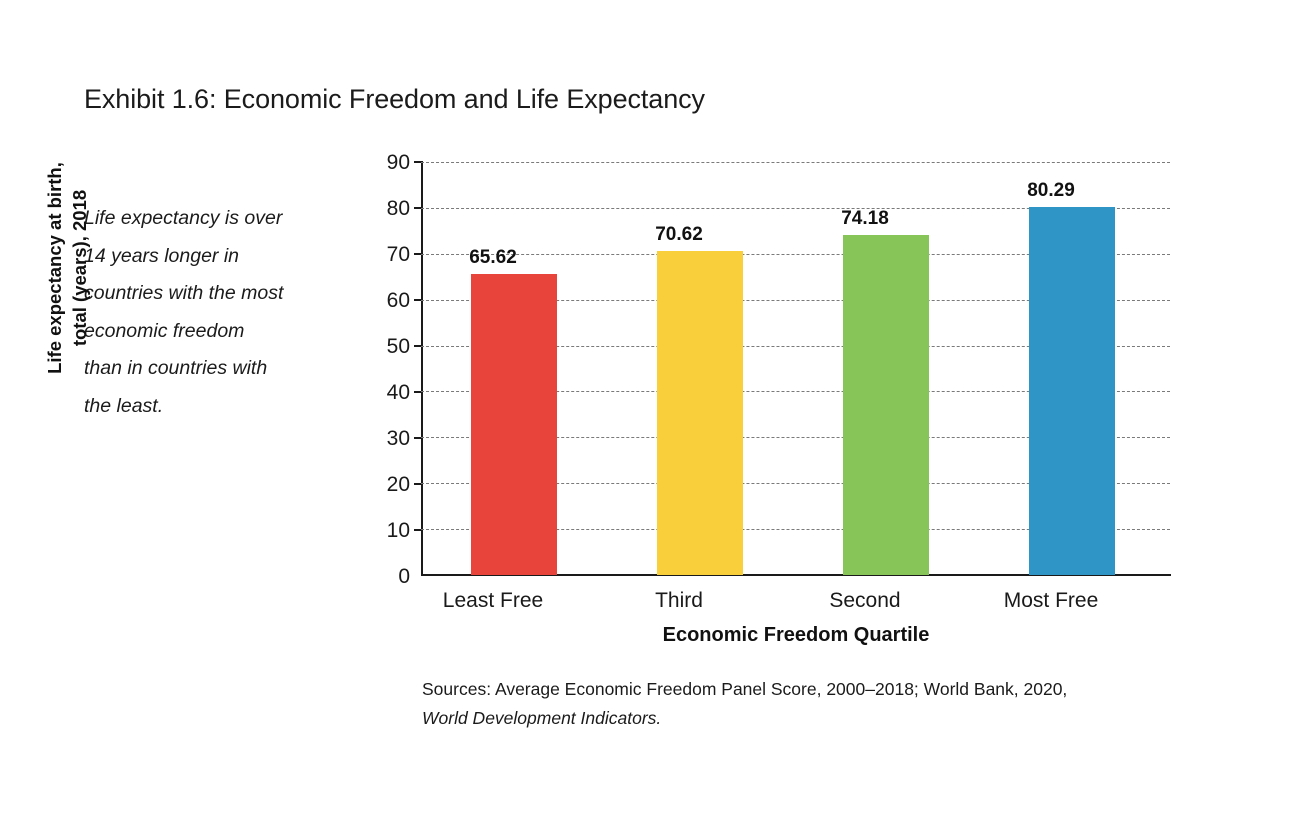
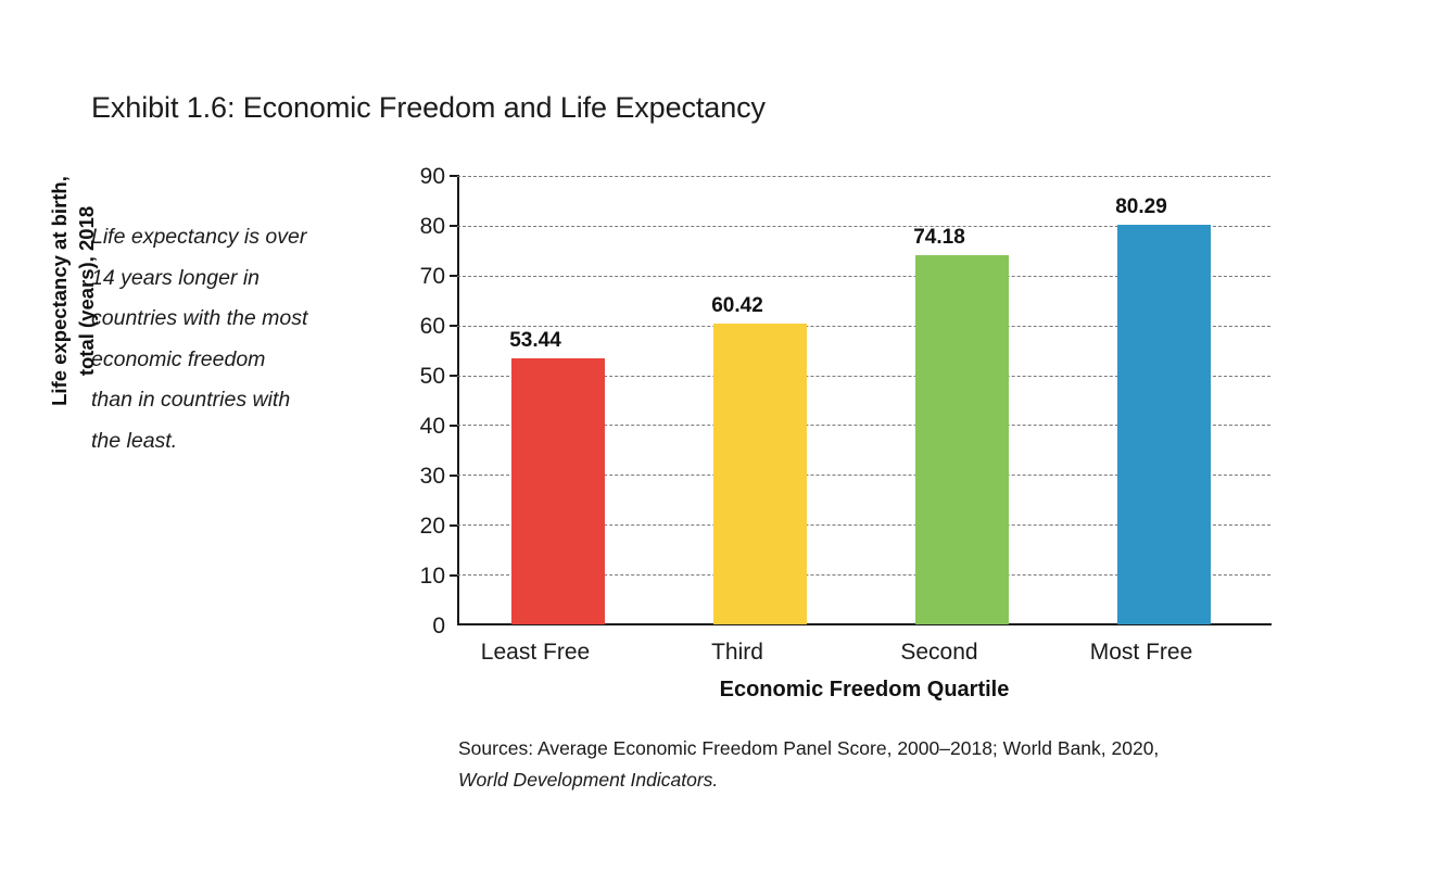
Least Free: 65.62 -> 53.44
Third: 70.62 -> 60.42
